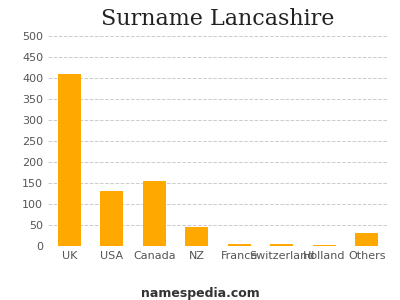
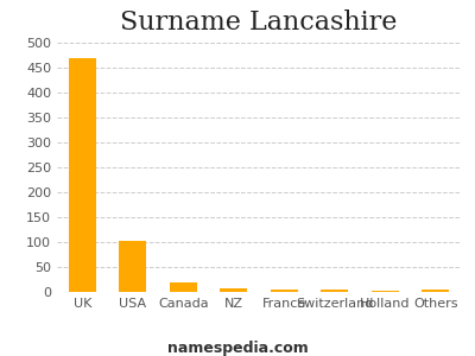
UK: 410 -> 468
USA: 130 -> 103
Canada: 155 -> 20
NZ: 45 -> 6
Others: 30 -> 5
